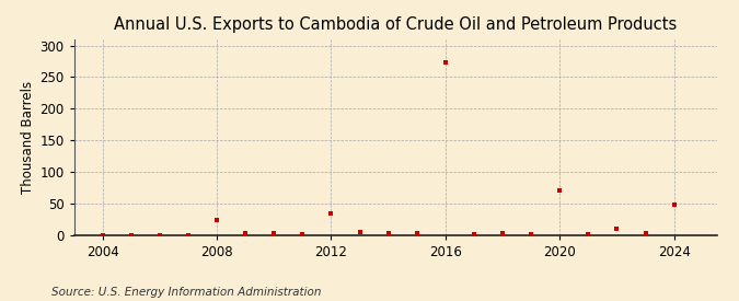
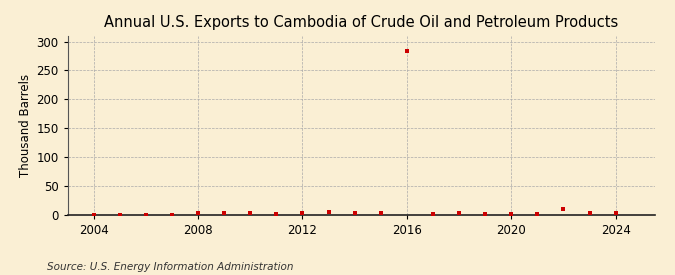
2008: 24 -> 2
2012: 34 -> 2
2016: 274 -> 284
2020: 70 -> 1
2024: 48 -> 2
